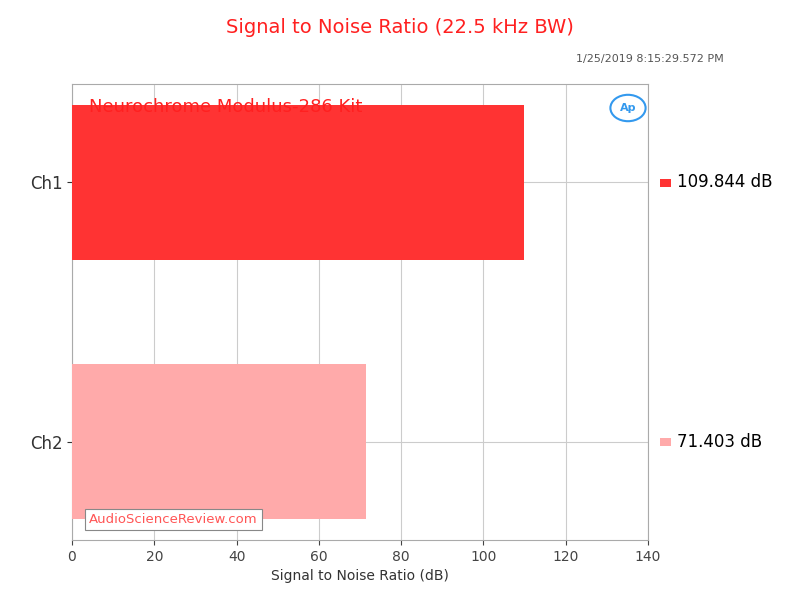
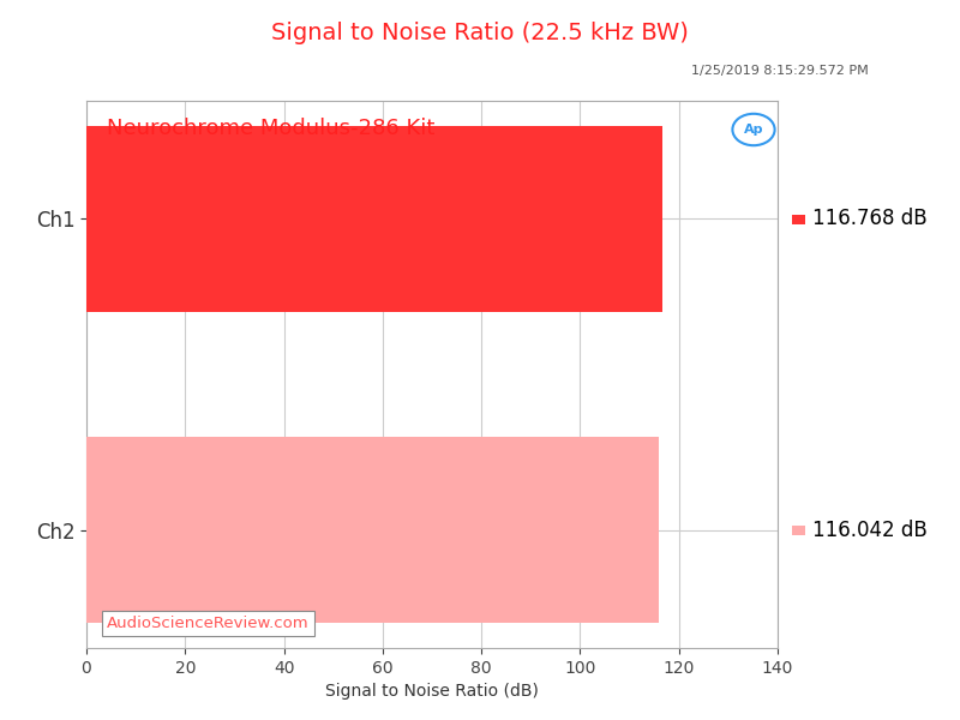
Ch1: 109.844 -> 116.768
Ch2: 71.403 -> 116.042
